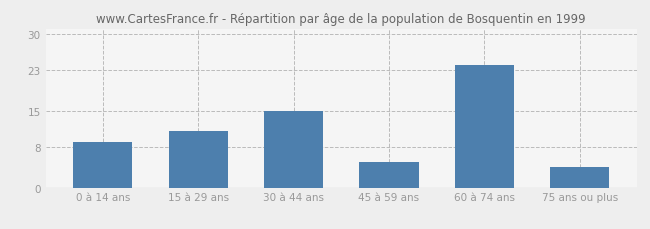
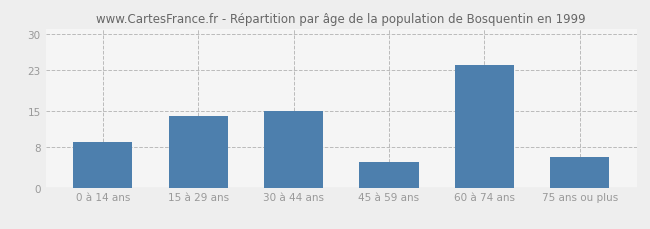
15 à 29 ans: 11 -> 14
75 ans ou plus: 4 -> 6
